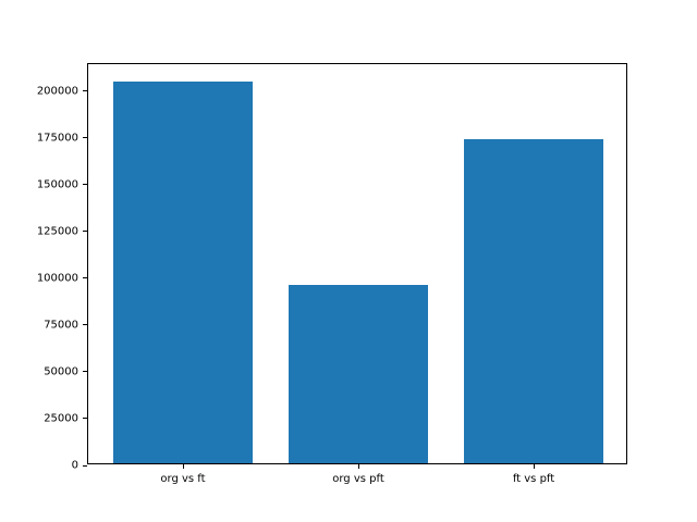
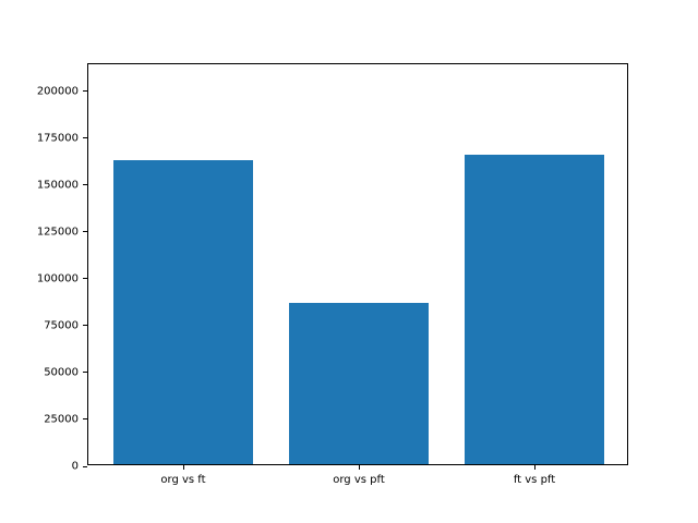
org vs ft: 204000 -> 162000
org vs pft: 95000 -> 86000
ft vs pft: 173000 -> 165000
